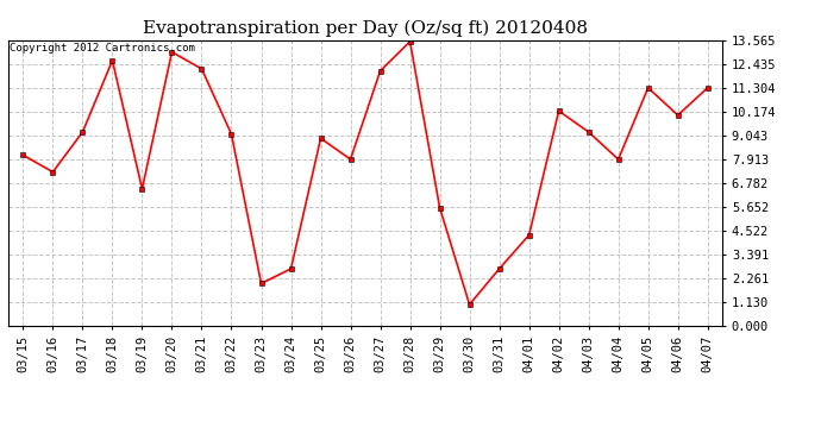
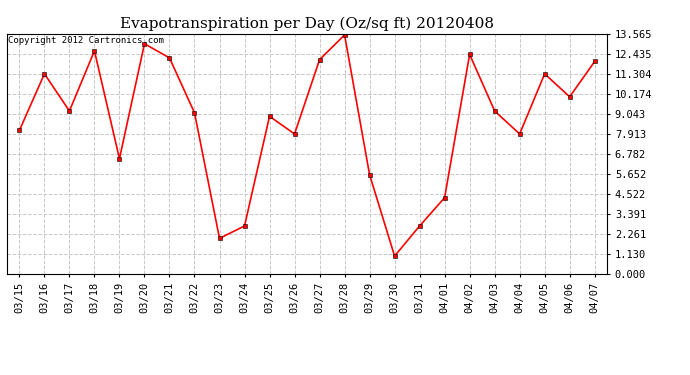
03/16: 7.3 -> 11.3
04/02: 10.2 -> 12.4
04/07: 11.3 -> 12.0
